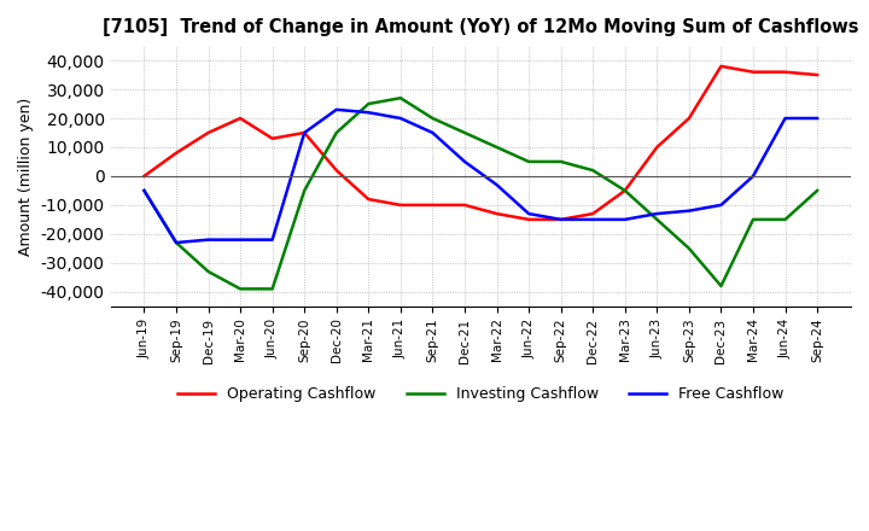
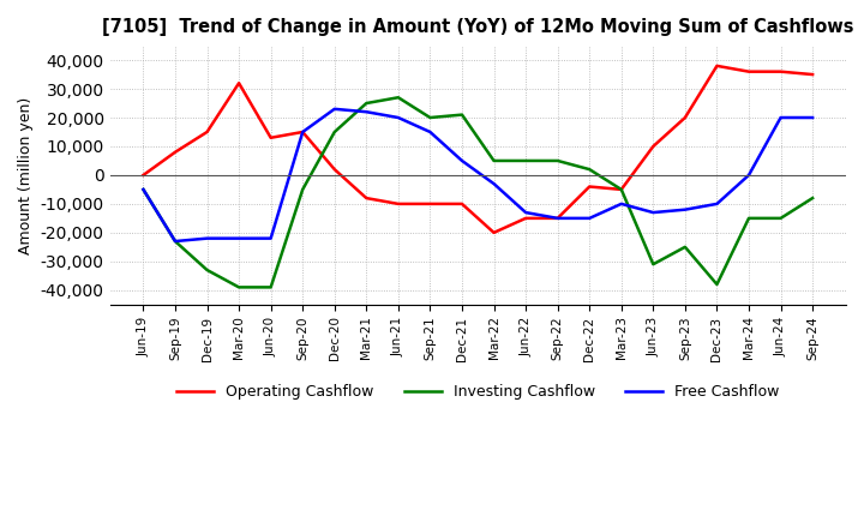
Operating Cashflow/Mar-20: 20,000 -> 32,000
Investing Cashflow/Dec-21: 15,000 -> 21,000
Operating Cashflow/Mar-22: -13,000 -> -20,000
Investing Cashflow/Mar-22: 10,000 -> 5,000
Operating Cashflow/Dec-22: -13,000 -> -4,000
Free Cashflow/Mar-23: -15,000 -> -10,000
Investing Cashflow/Jun-23: -15,000 -> -31,000
Investing Cashflow/Sep-24: -5,000 -> -8,000
